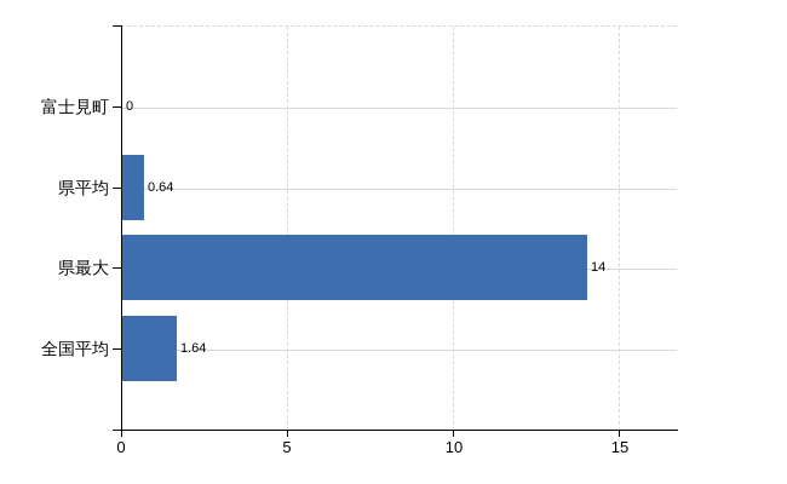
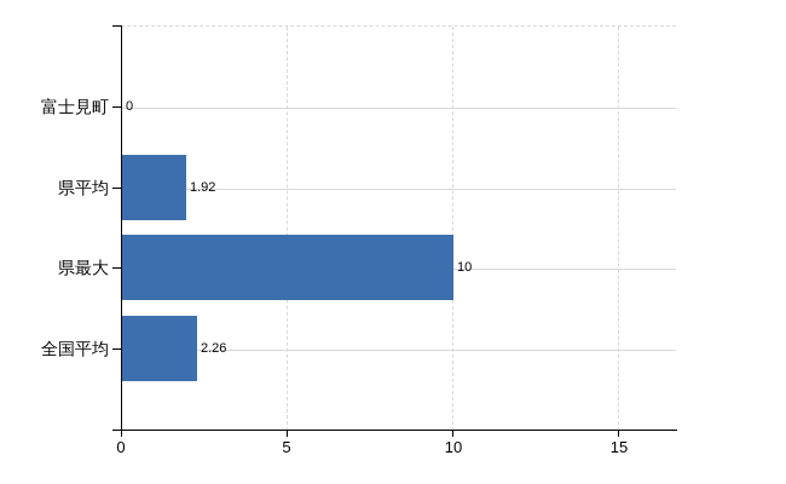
県平均: 0.64 -> 1.92
県最大: 14 -> 10
全国平均: 1.64 -> 2.26
